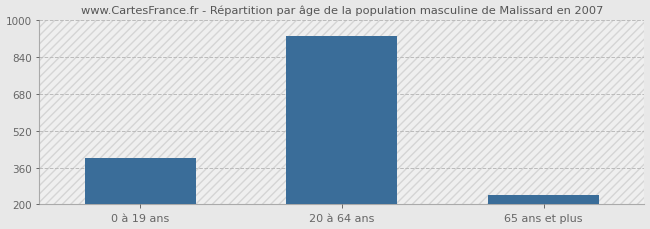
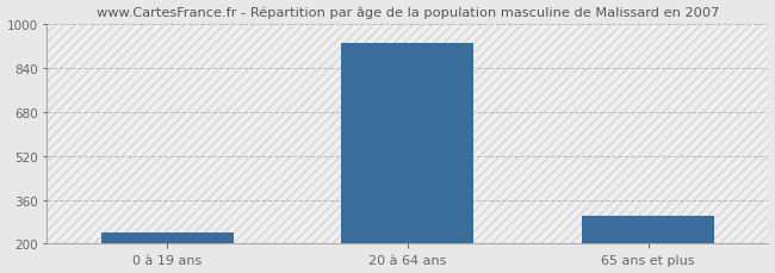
0 à 19 ans: 400 -> 240
65 ans et plus: 240 -> 300
